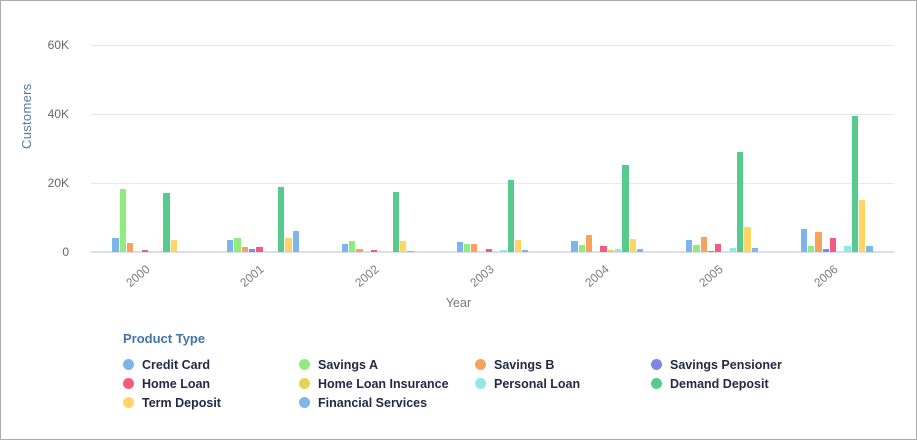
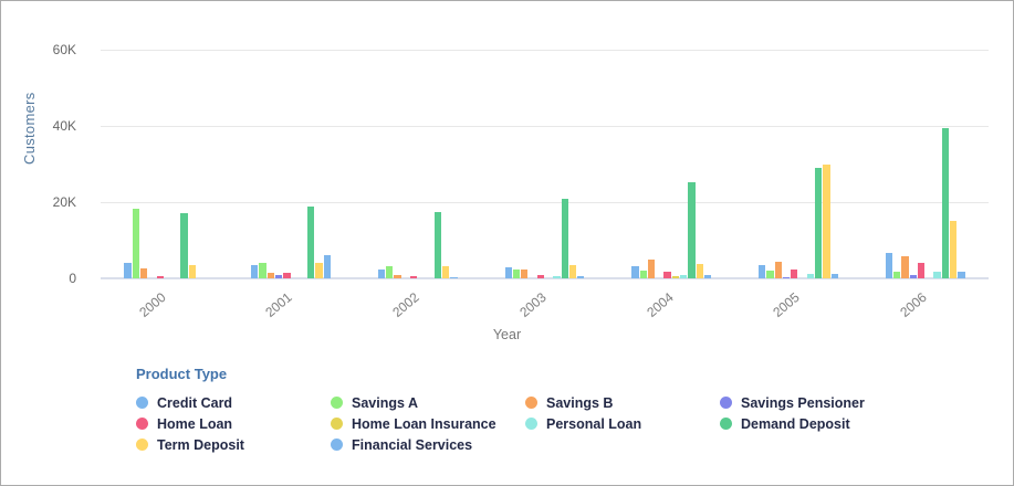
Term Deposit/2005: 7K -> 30K
